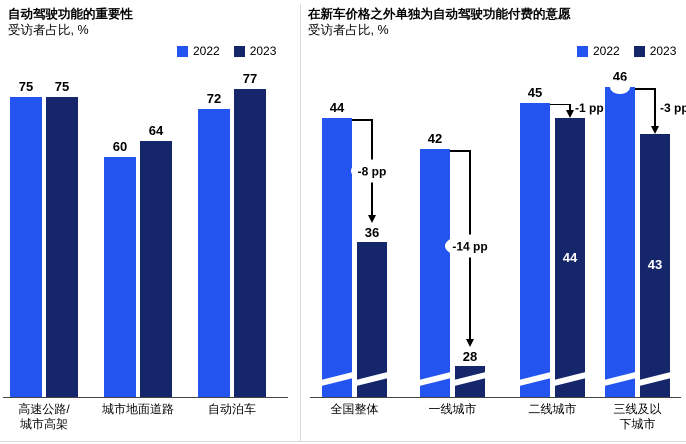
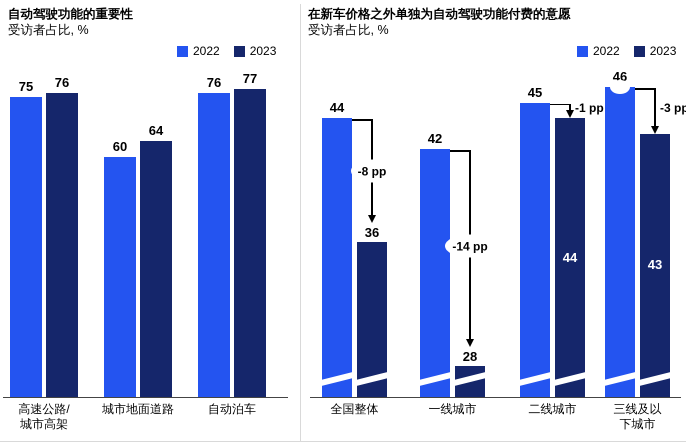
自动驾驶功能的重要性/2023/高速公路/ 城市高架: 75 -> 76
自动驾驶功能的重要性/2022/自动泊车: 72 -> 76
